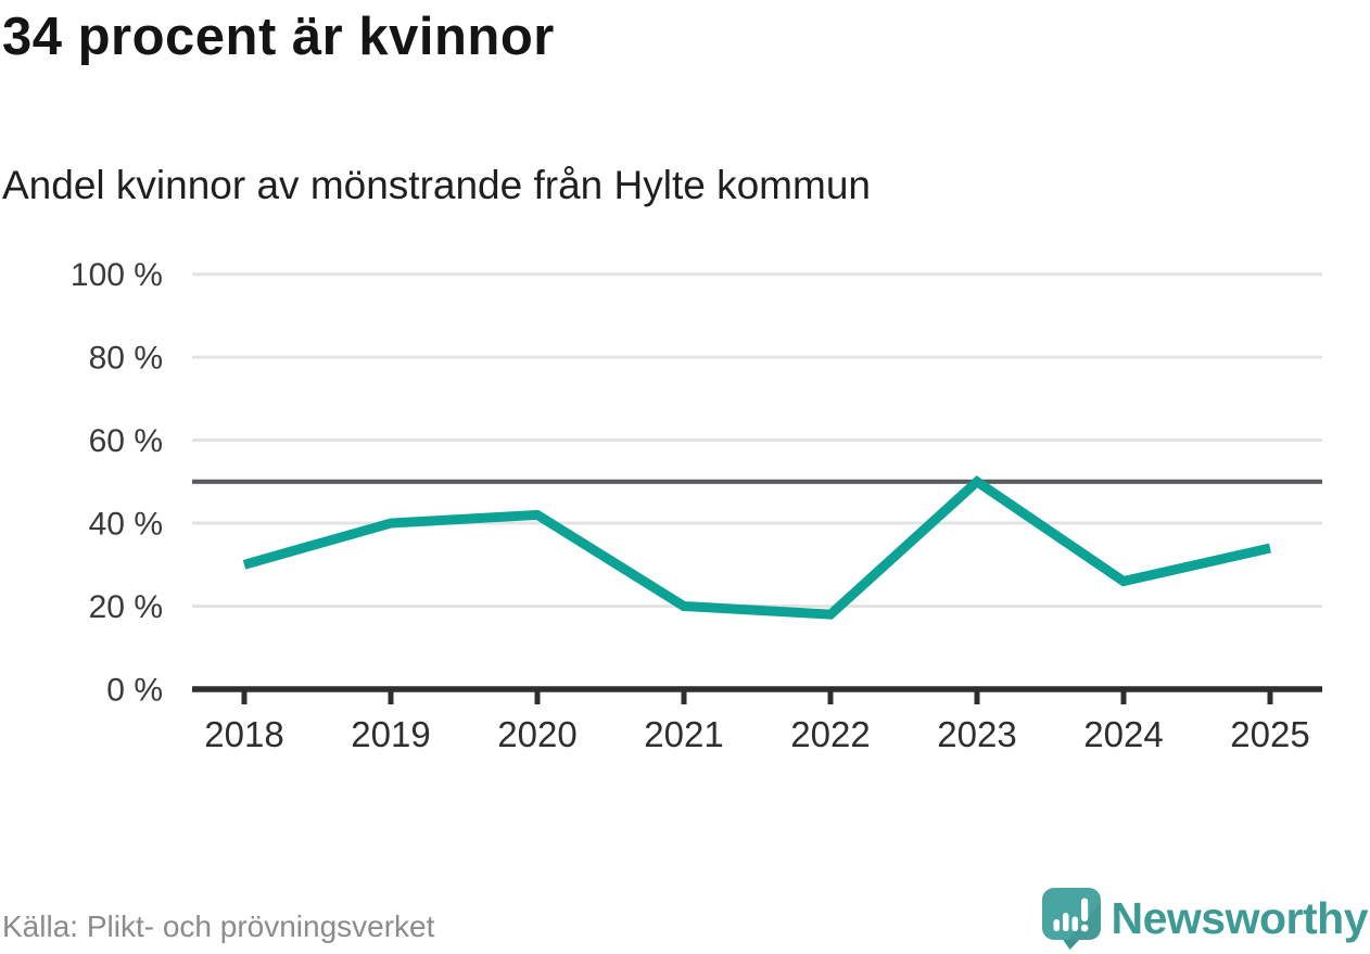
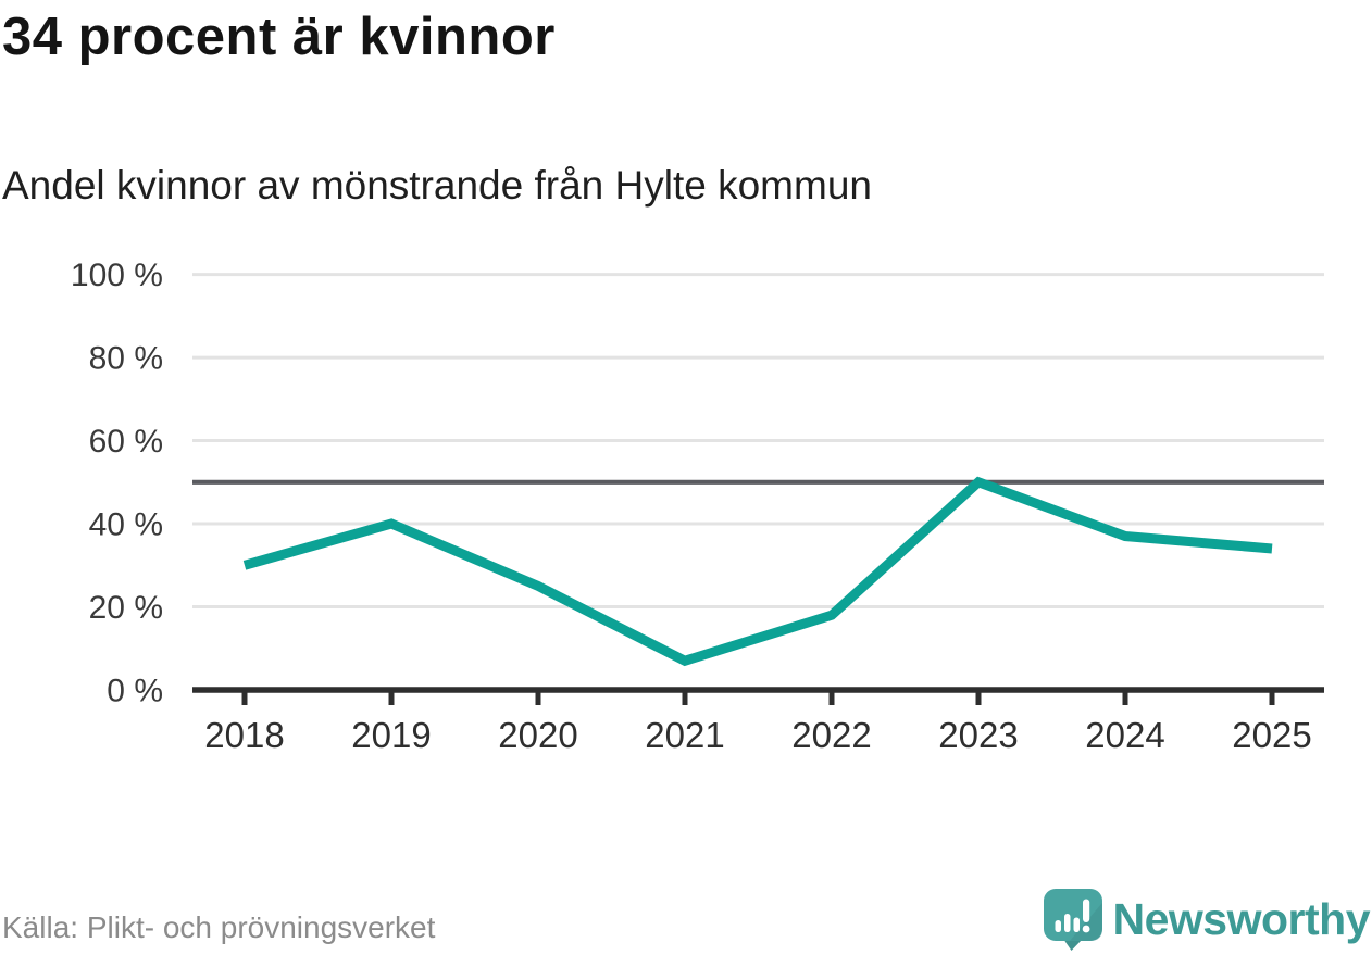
2020: 42% -> 25%
2021: 20% -> 7%
2024: 26% -> 37%
